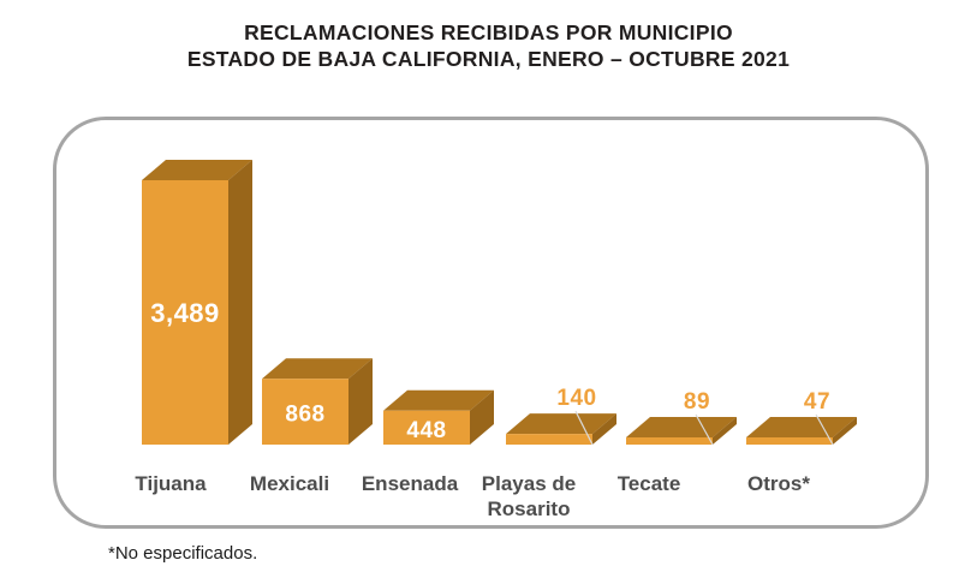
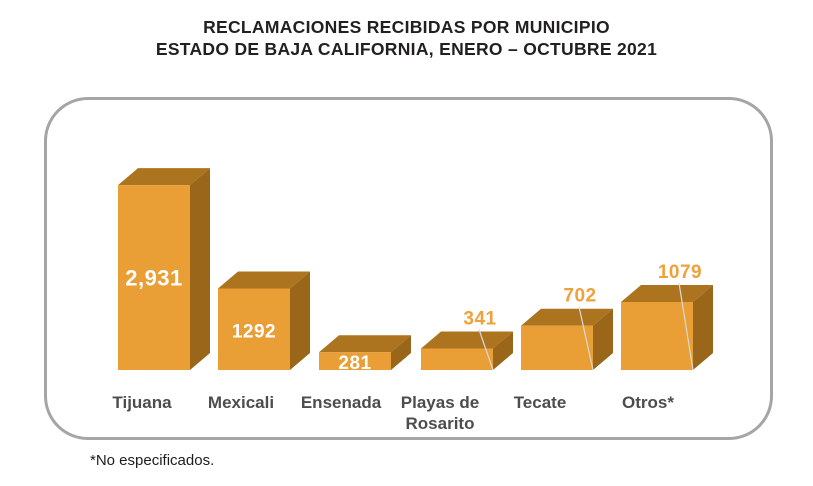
Tijuana: 3,489 -> 2,931
Mexicali: 868 -> 1292
Ensenada: 448 -> 281
Playas de Rosarito: 140 -> 341
Tecate: 89 -> 702
Otros*: 47 -> 1079
